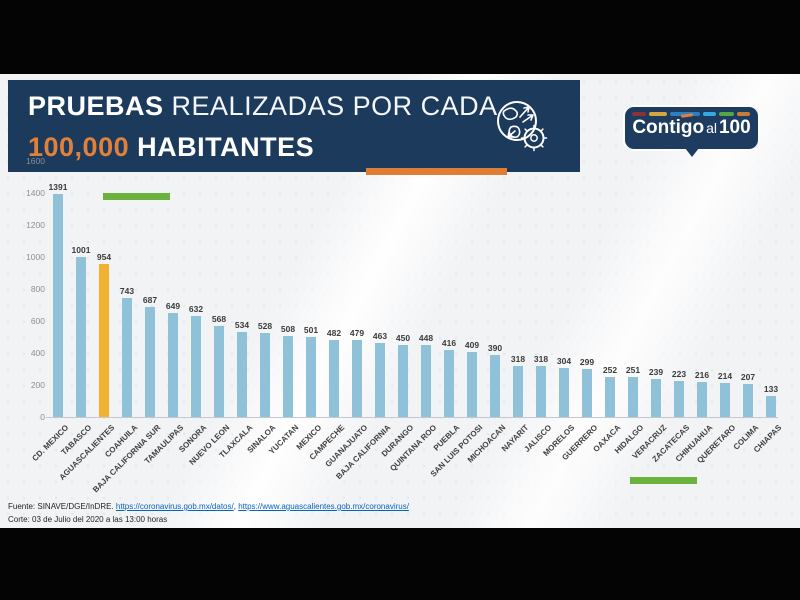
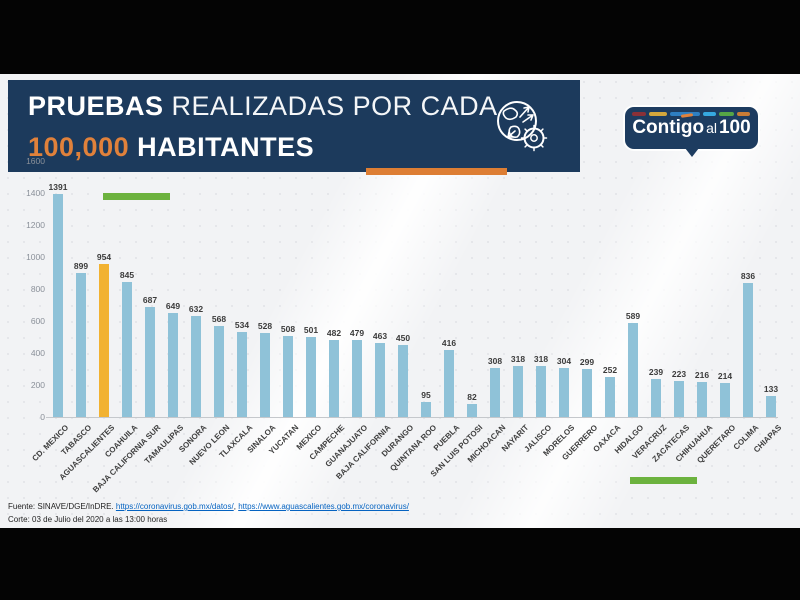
TABASCO: 1001 -> 899
COAHUILA: 743 -> 845
QUINTANA ROO: 448 -> 95
SAN LUIS POTOSI: 409 -> 82
MICHOACAN: 390 -> 308
HIDALGO: 251 -> 589
COLIMA: 207 -> 836
